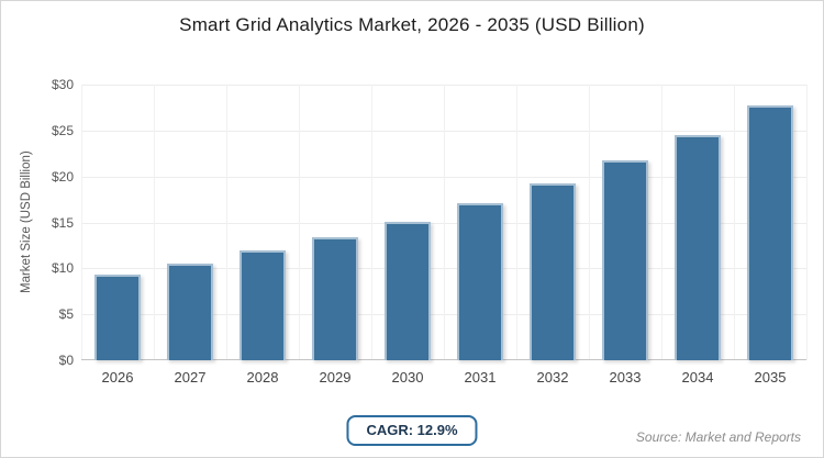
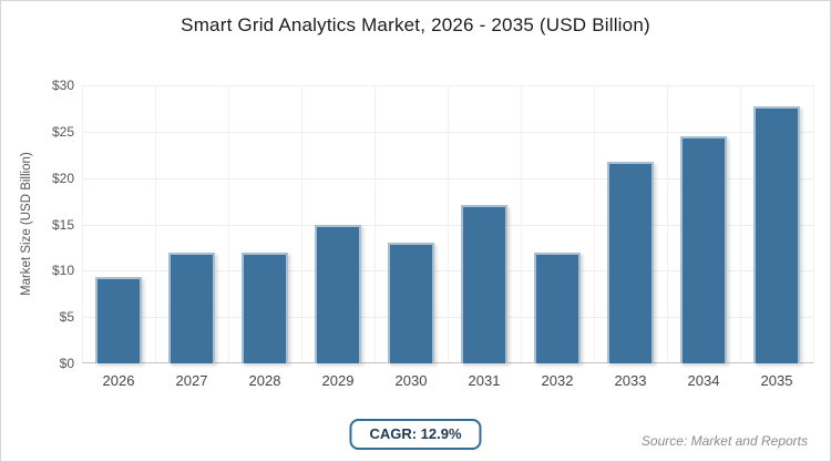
2027: $10 -> $12
2029: $13 -> $15
2030: $15 -> $13
2032: $19 -> $12
